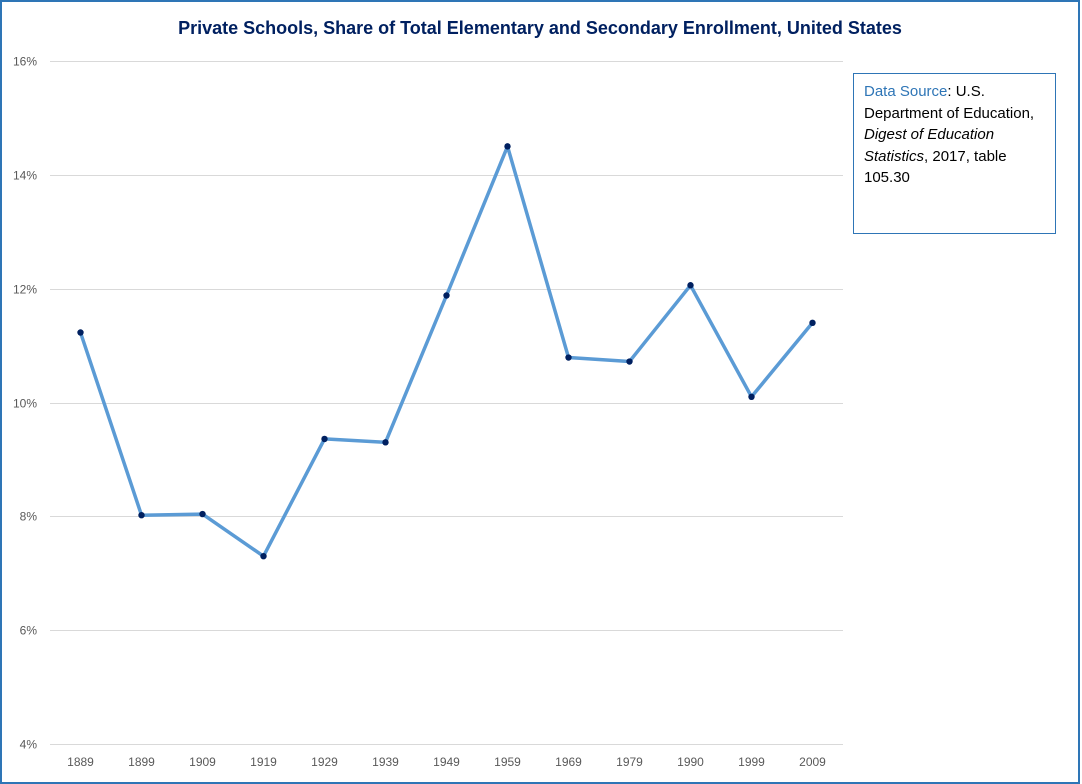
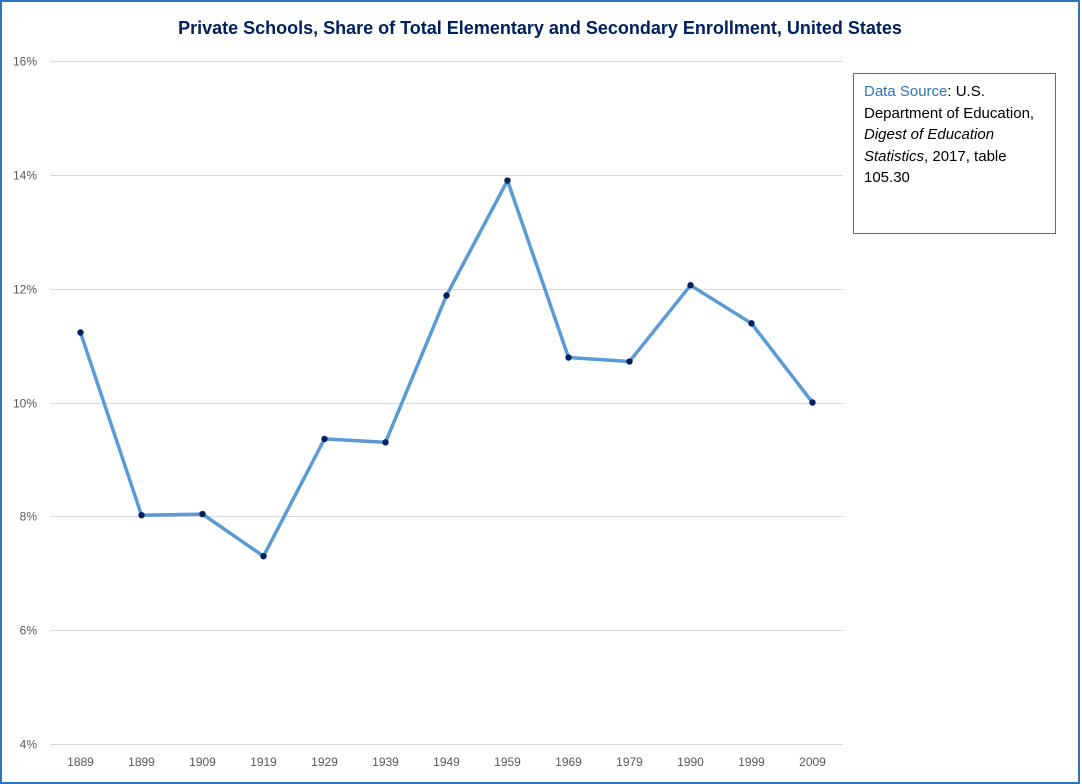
1959: 14.5% -> 13.9%
1999: 10.1% -> 11.4%
2009: 11.4% -> 10.0%
